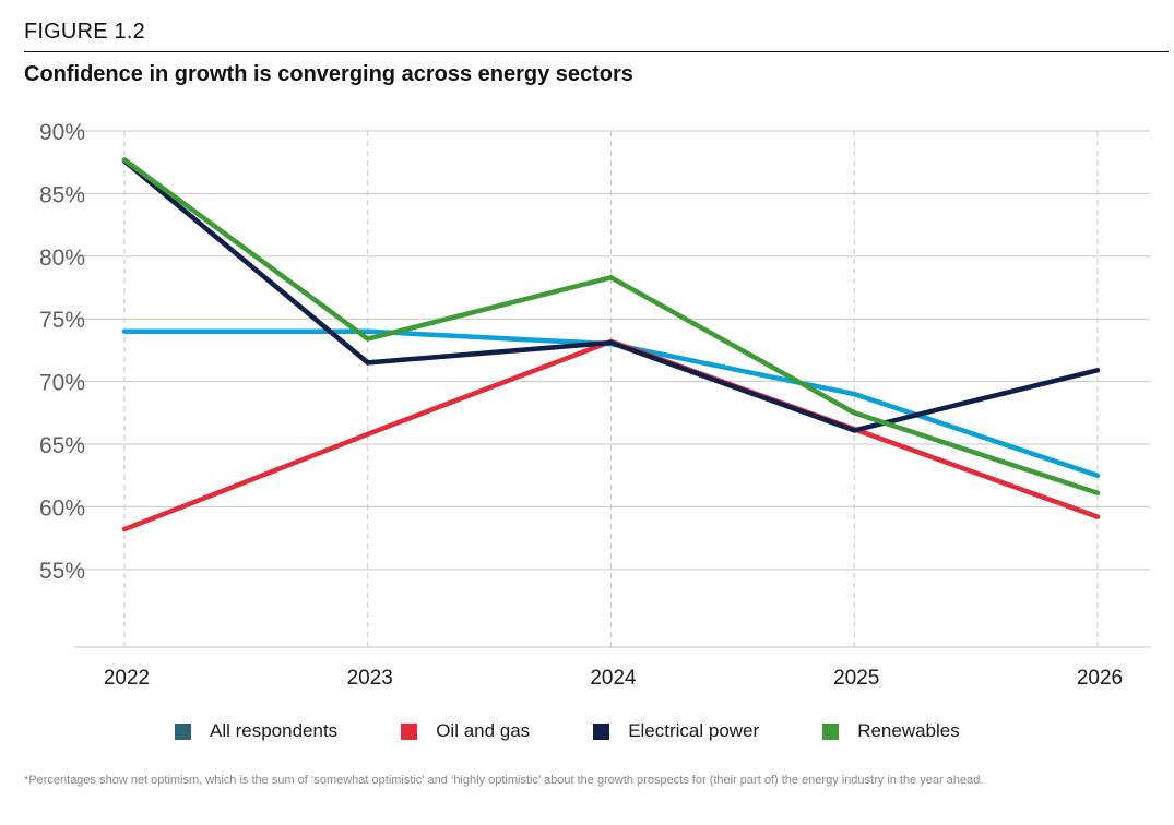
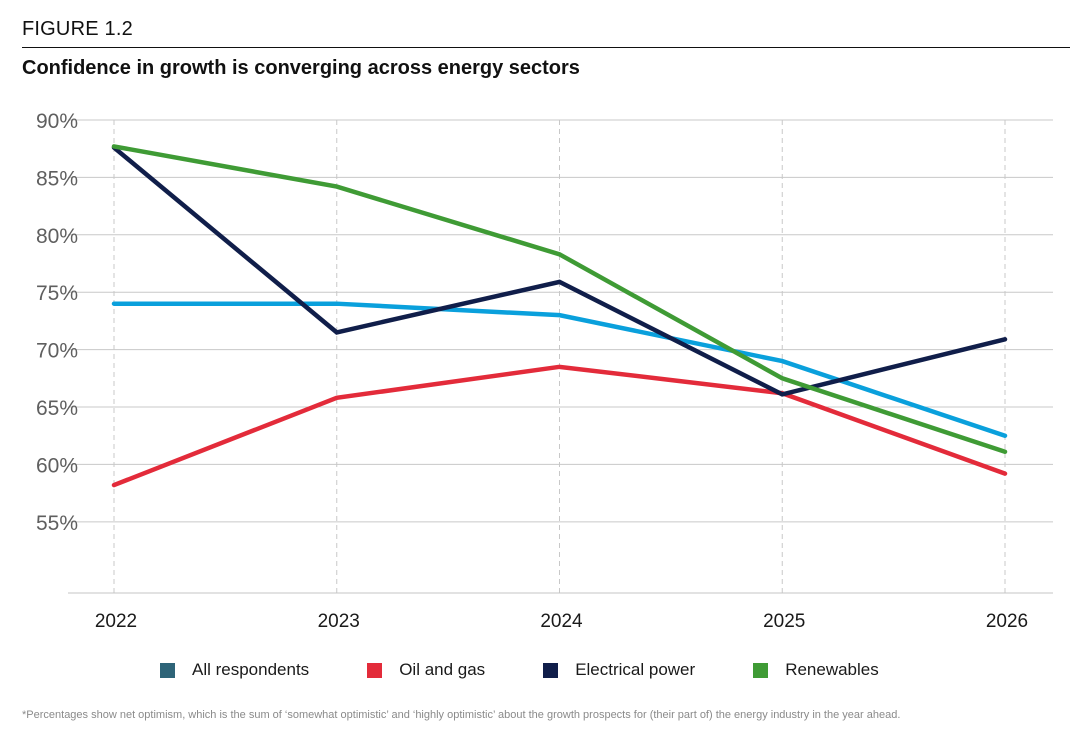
Renewables/2023: 73.4% -> 84.2%
Oil and gas/2024: 73.2% -> 68.5%
Electrical power/2024: 73.1% -> 75.9%
